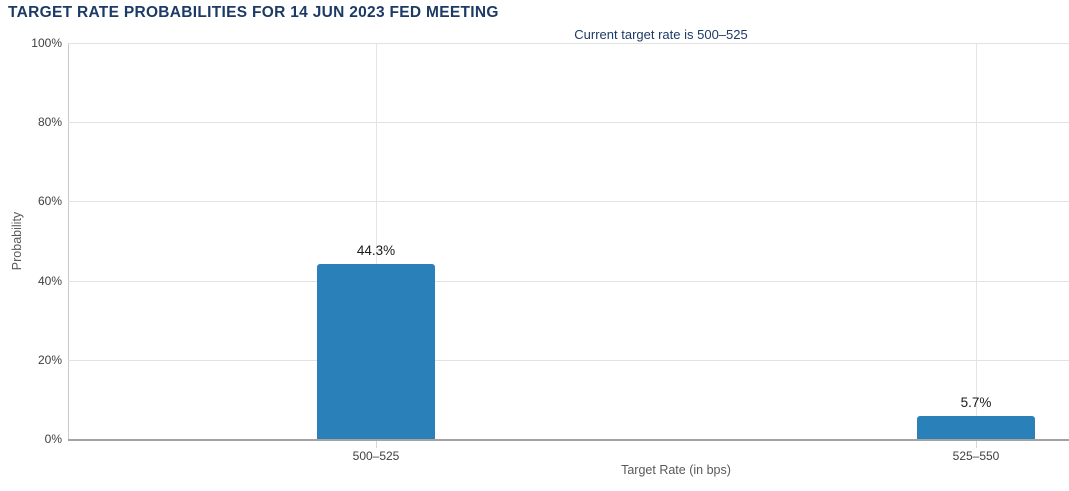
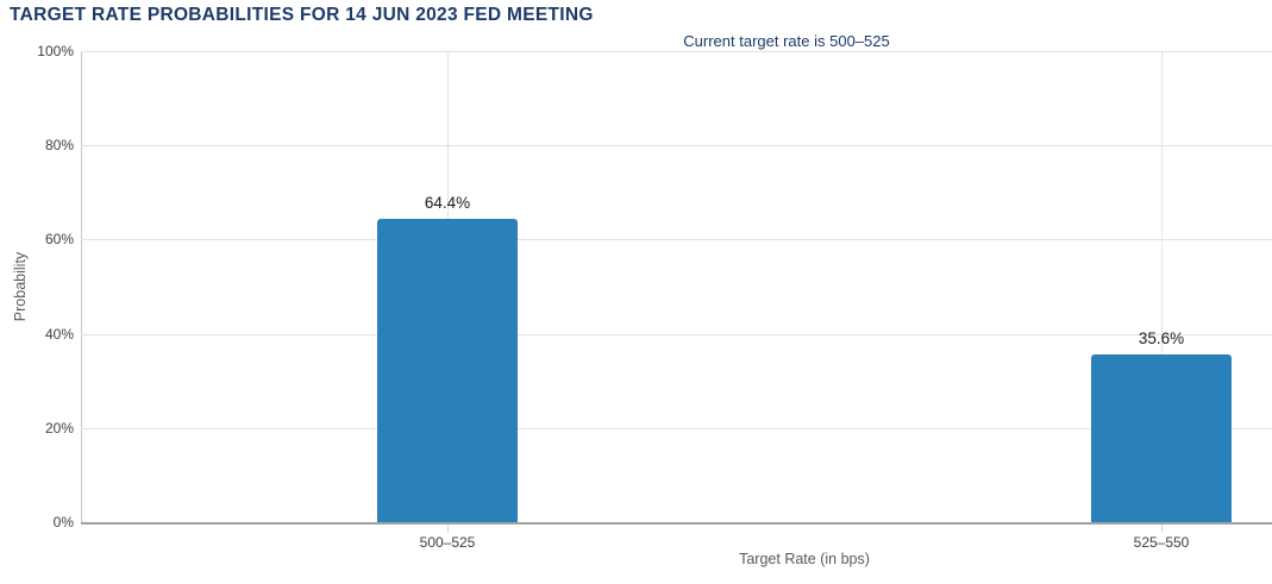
500–525: 44.3% -> 64.4%
525–550: 5.7% -> 35.6%
